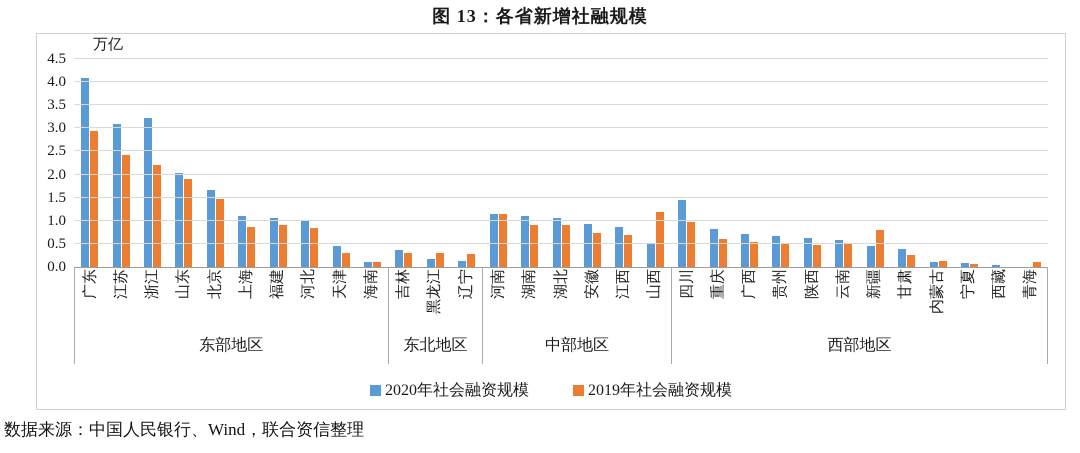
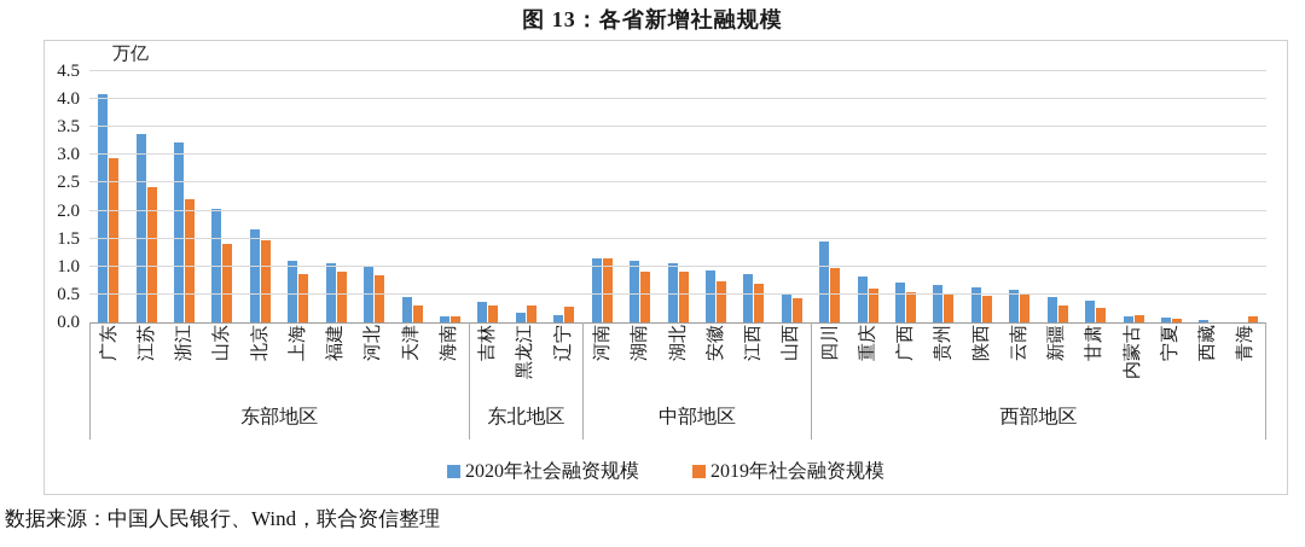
2020年社会融资规模/江苏: 3.1 -> 3.4
2019年社会融资规模/山东: 1.9 -> 1.4
2019年社会融资规模/山西: 1.2 -> 0.4
2019年社会融资规模/新疆: 0.8 -> 0.3
